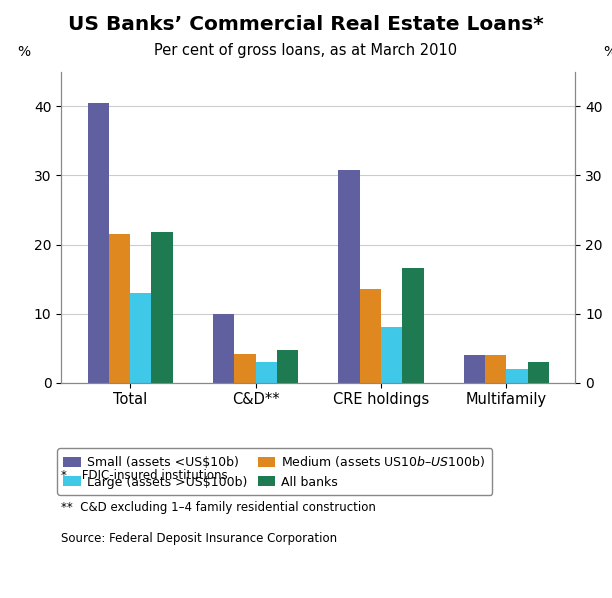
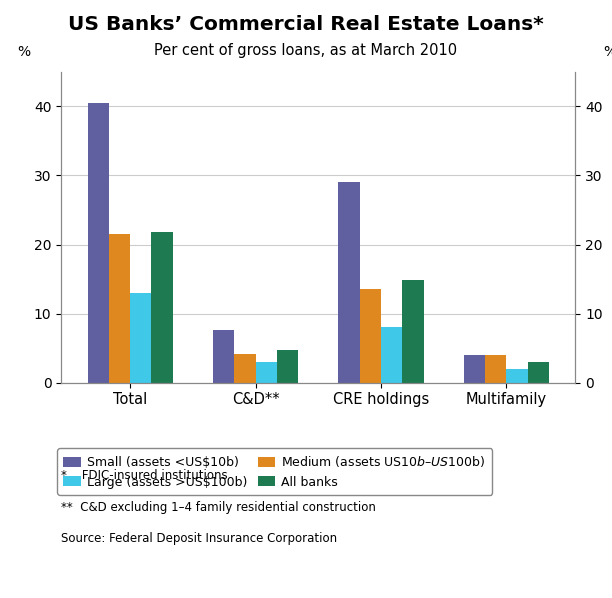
Small (assets <US$10b)/C&D**: 10.0 -> 7.7
Small (assets <US$10b)/CRE holdings: 30.8 -> 29.0
All banks/CRE holdings: 16.6 -> 14.8
